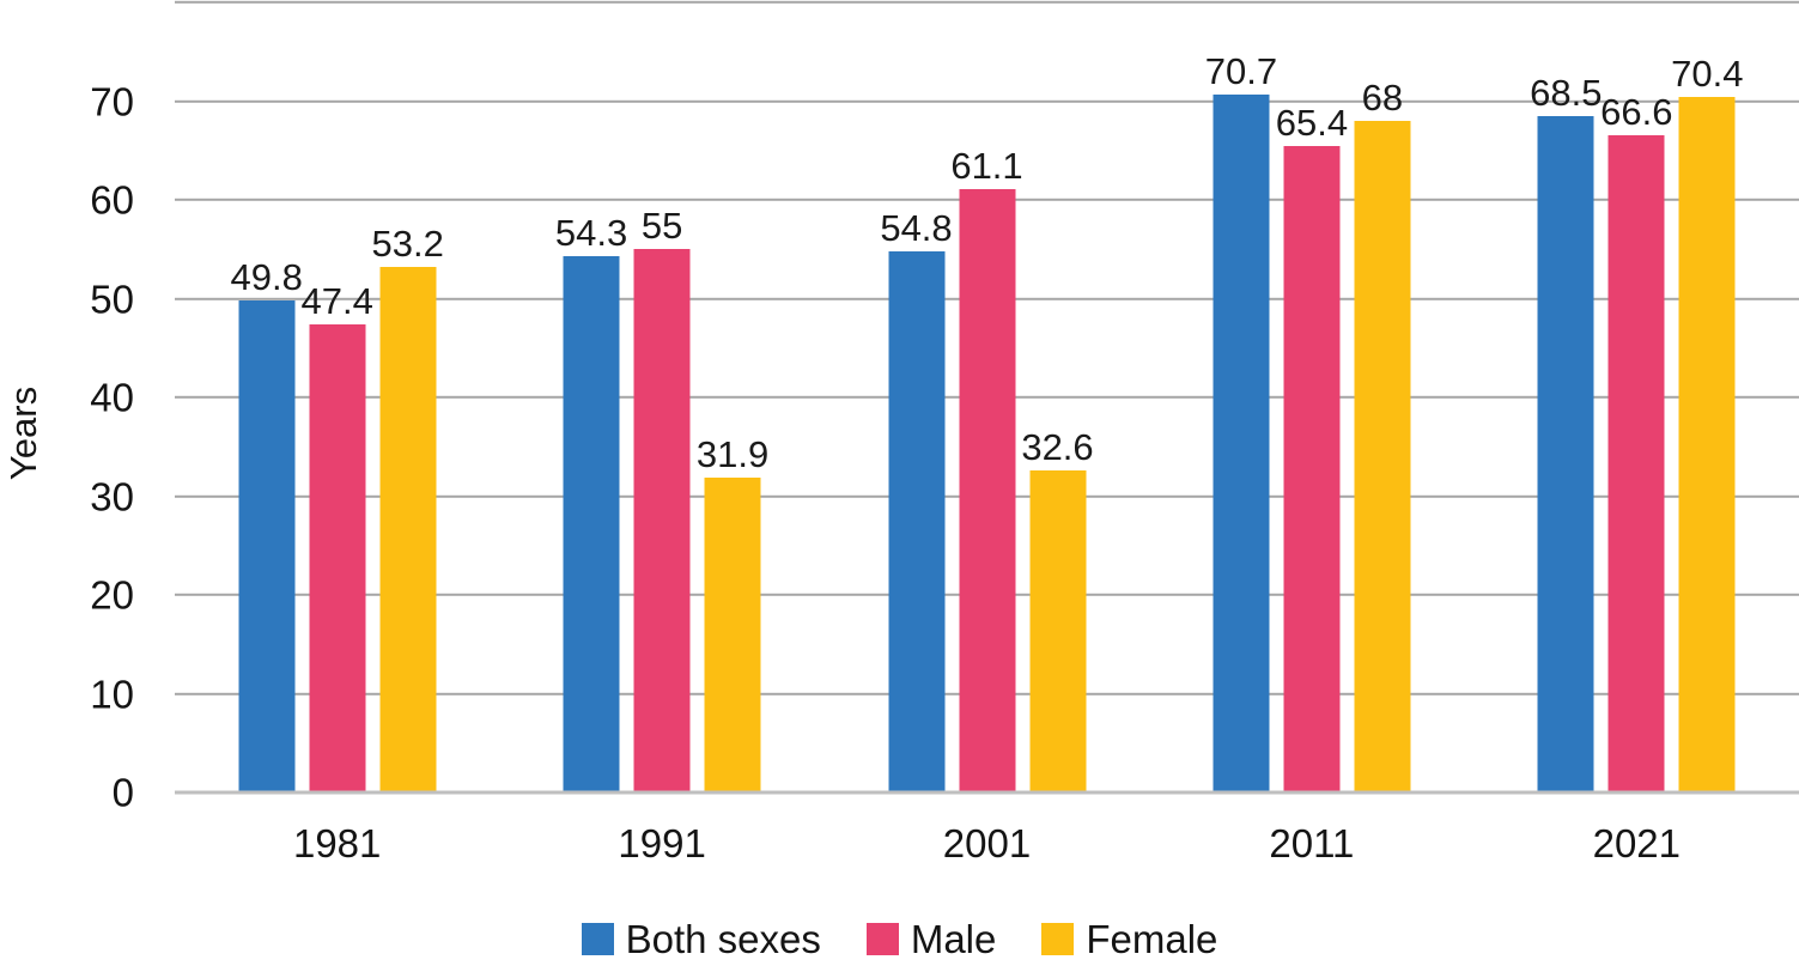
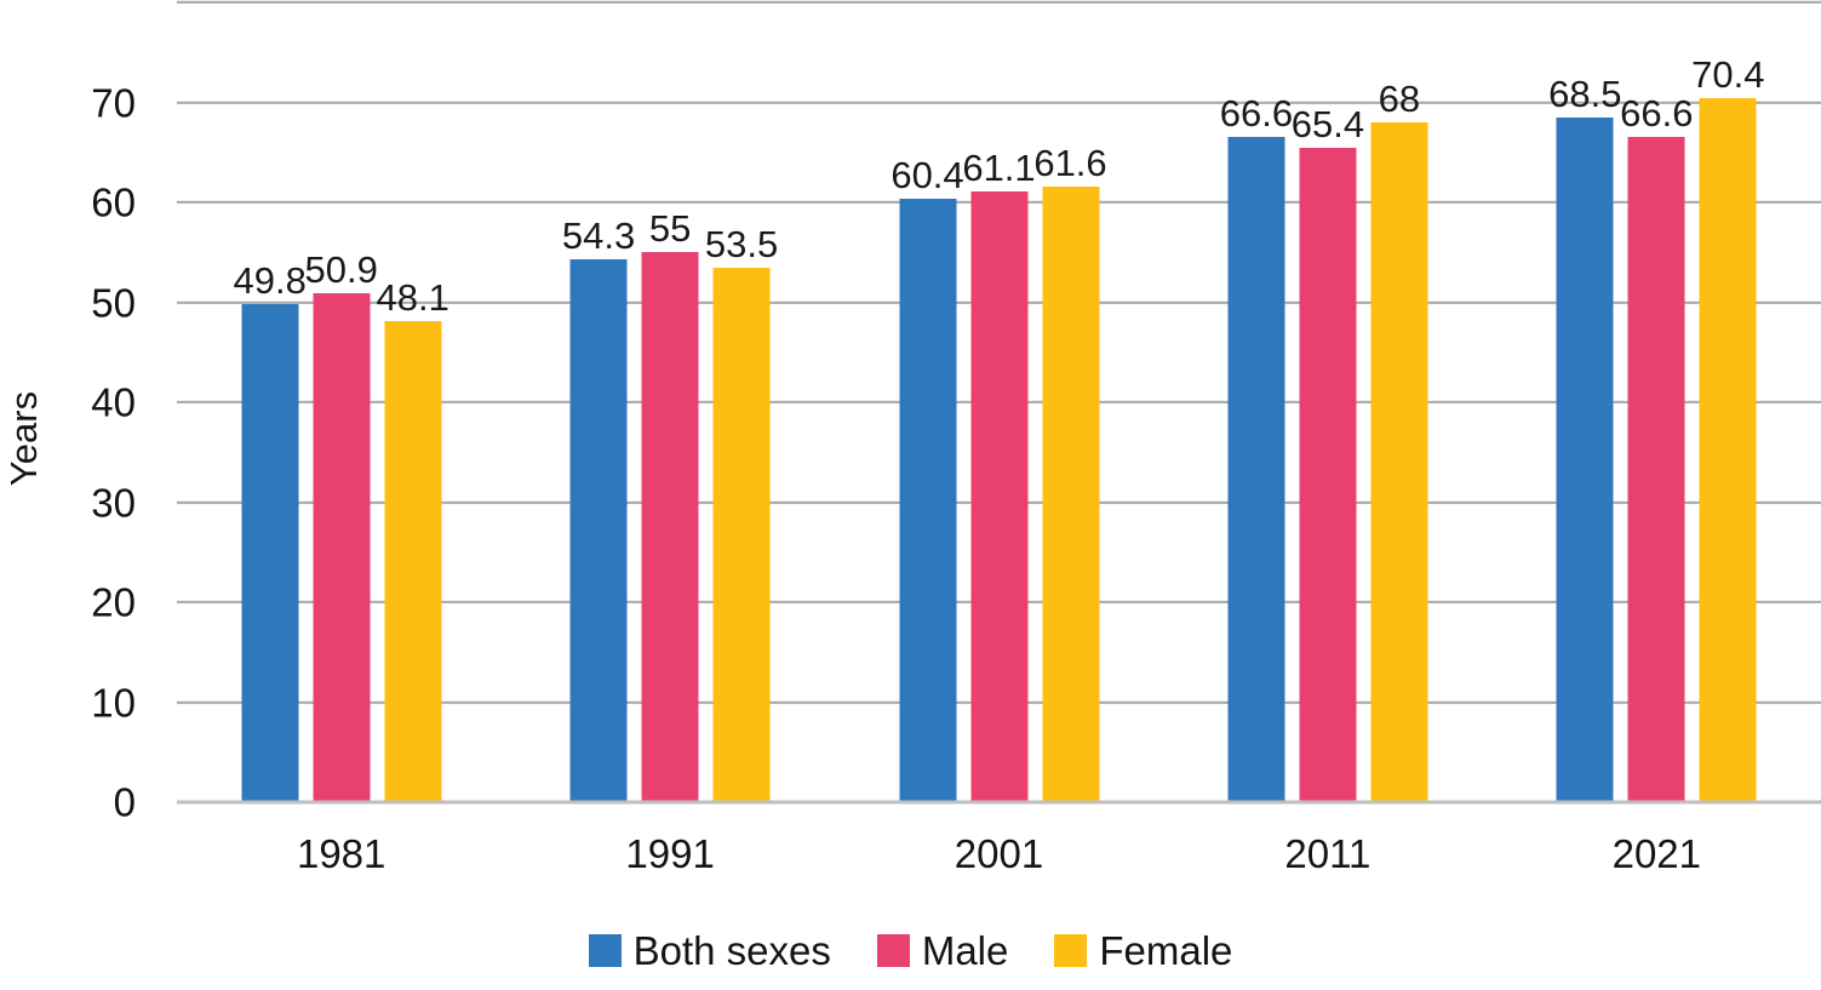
Male/1981: 47.4 -> 50.9
Female/1981: 53.2 -> 48.1
Female/1991: 31.9 -> 53.5
Both sexes/2001: 54.8 -> 60.4
Female/2001: 32.6 -> 61.6
Both sexes/2011: 70.7 -> 66.6
